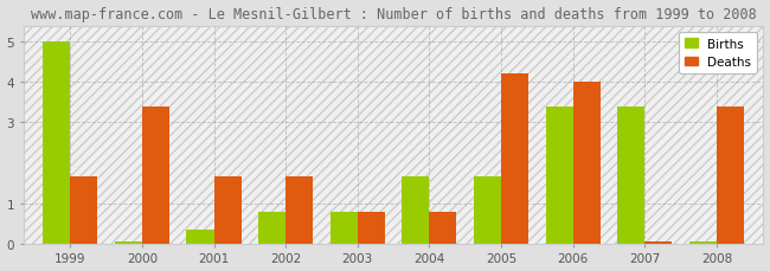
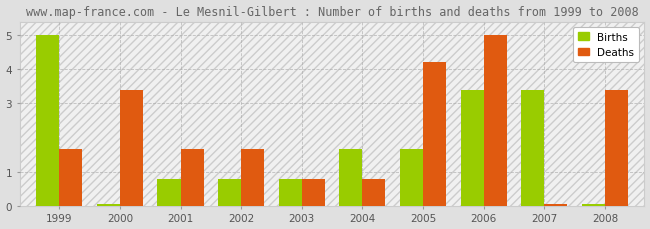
Births/2001: 0.35 -> 0.80
Deaths/2006: 4.00 -> 5.00
